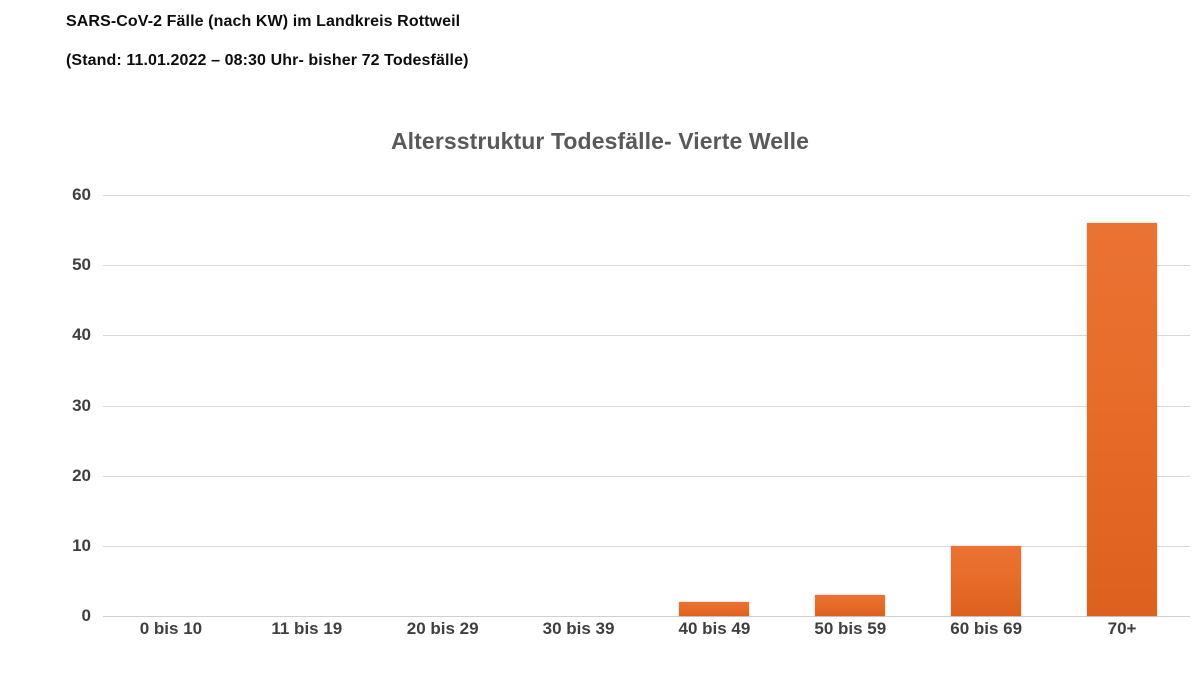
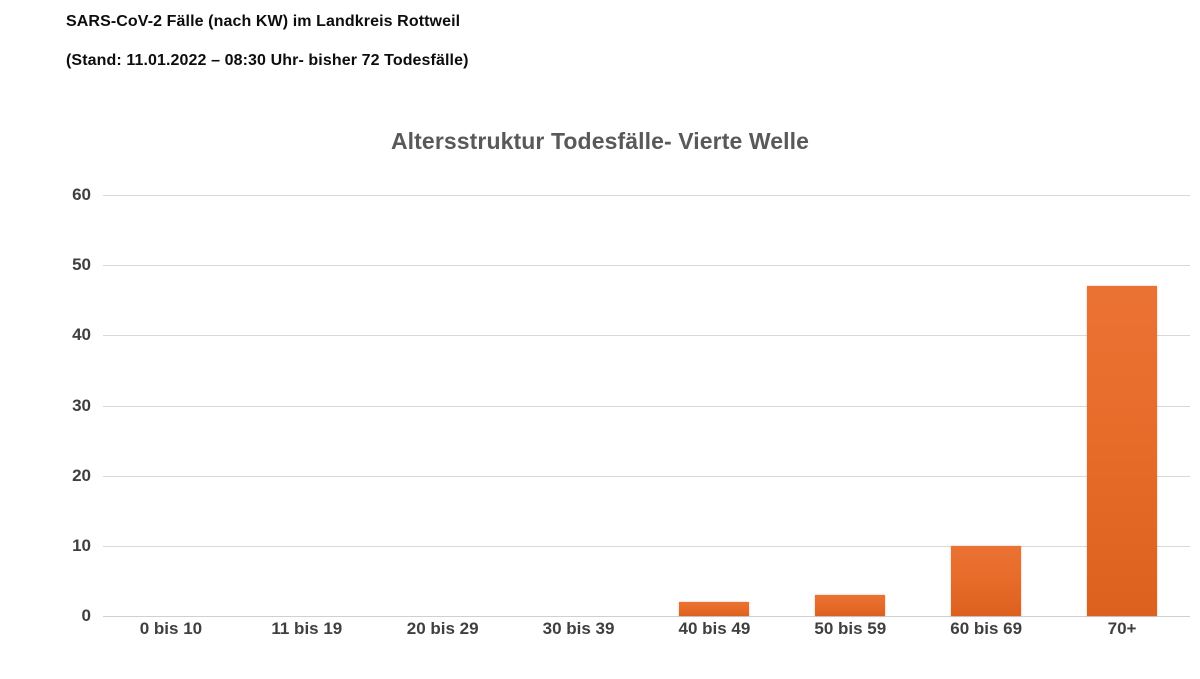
70+: 56 -> 47
